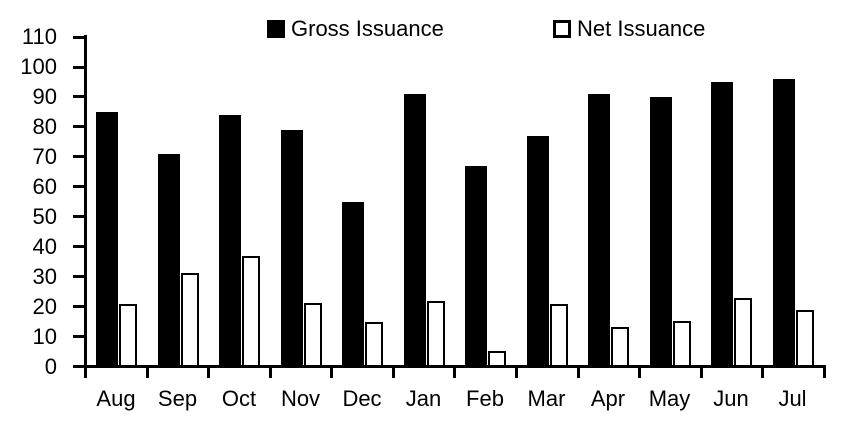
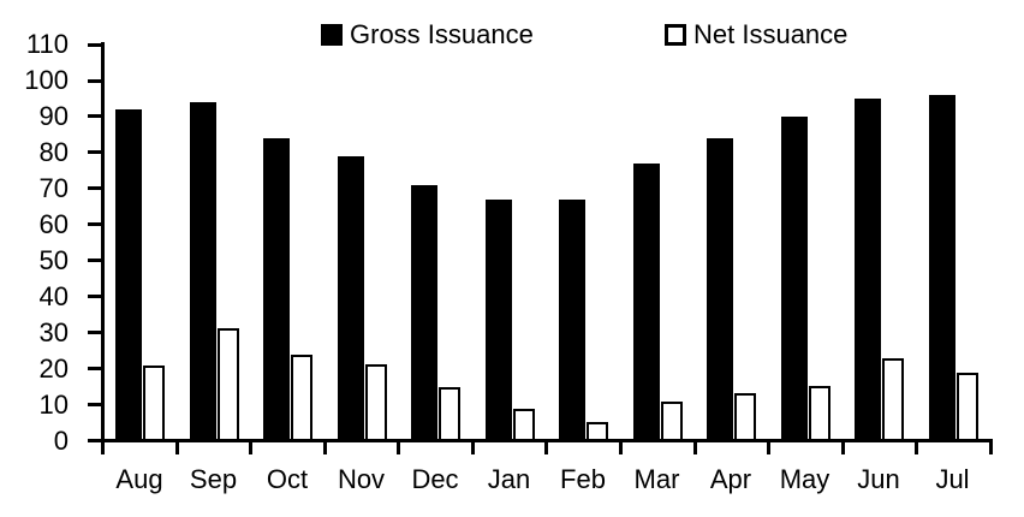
Gross Issuance/Aug: 85 -> 92
Gross Issuance/Sep: 71 -> 94
Net Issuance/Oct: 37 -> 24
Gross Issuance/Dec: 55 -> 71
Gross Issuance/Jan: 91 -> 67
Net Issuance/Jan: 22 -> 9
Net Issuance/Mar: 21 -> 11
Gross Issuance/Apr: 91 -> 84
